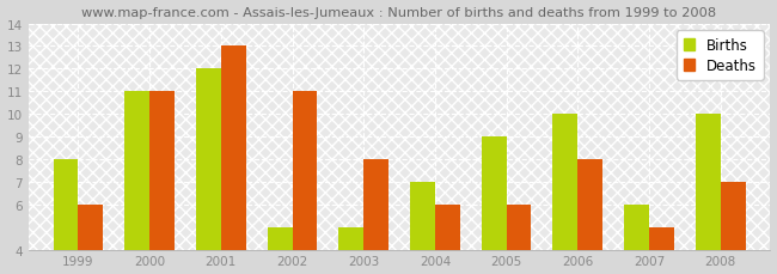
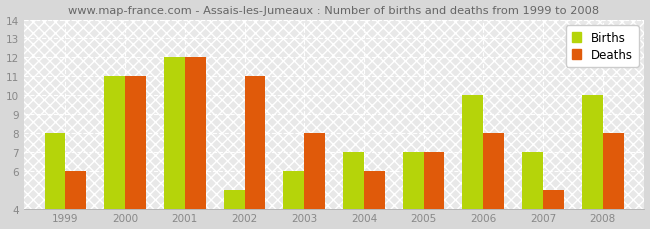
Deaths/2001: 13 -> 12
Births/2003: 5 -> 6
Births/2005: 9 -> 7
Deaths/2005: 6 -> 7
Births/2007: 6 -> 7
Deaths/2008: 7 -> 8
